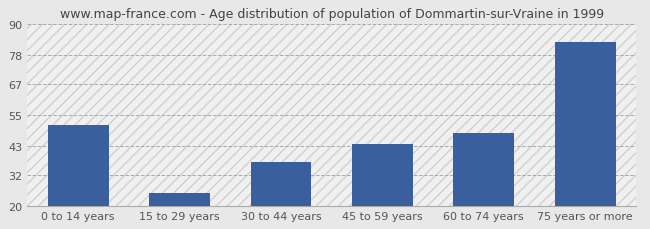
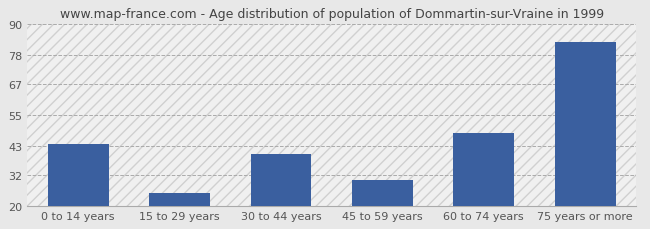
0 to 14 years: 51 -> 44
30 to 44 years: 37 -> 40
45 to 59 years: 44 -> 30
